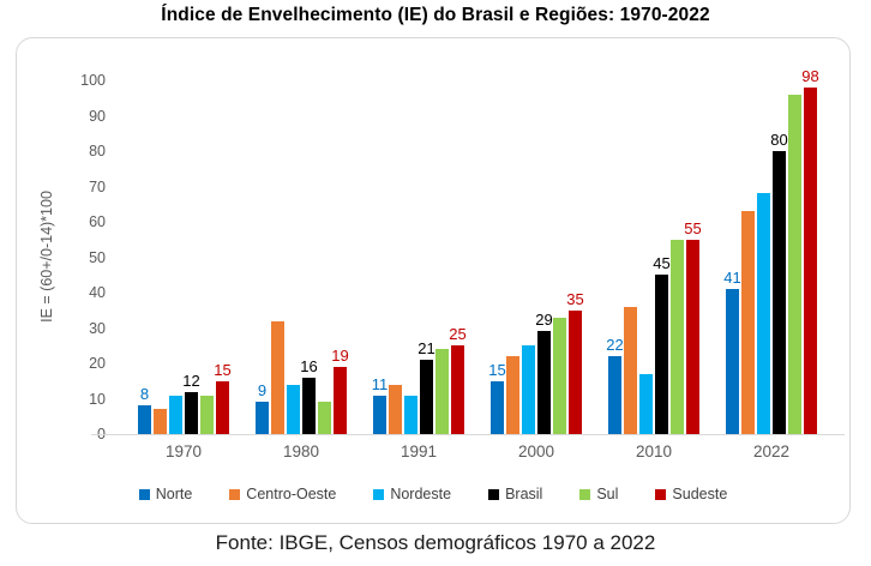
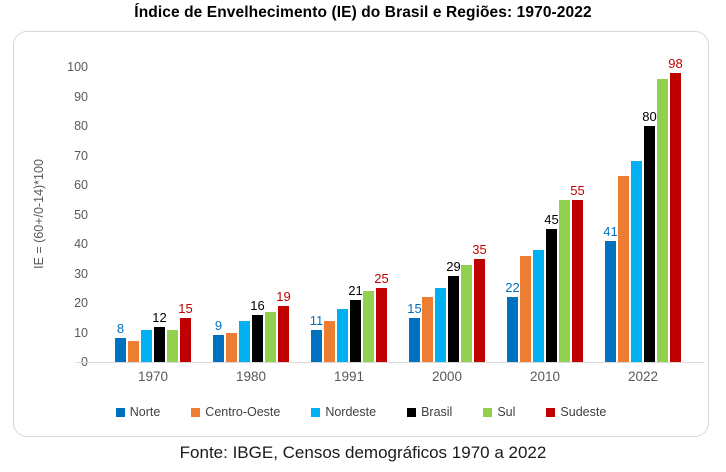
Centro-Oeste/1980: 32 -> 10
Sul/1980: 9 -> 17
Nordeste/1991: 11 -> 18
Nordeste/2010: 17 -> 38
